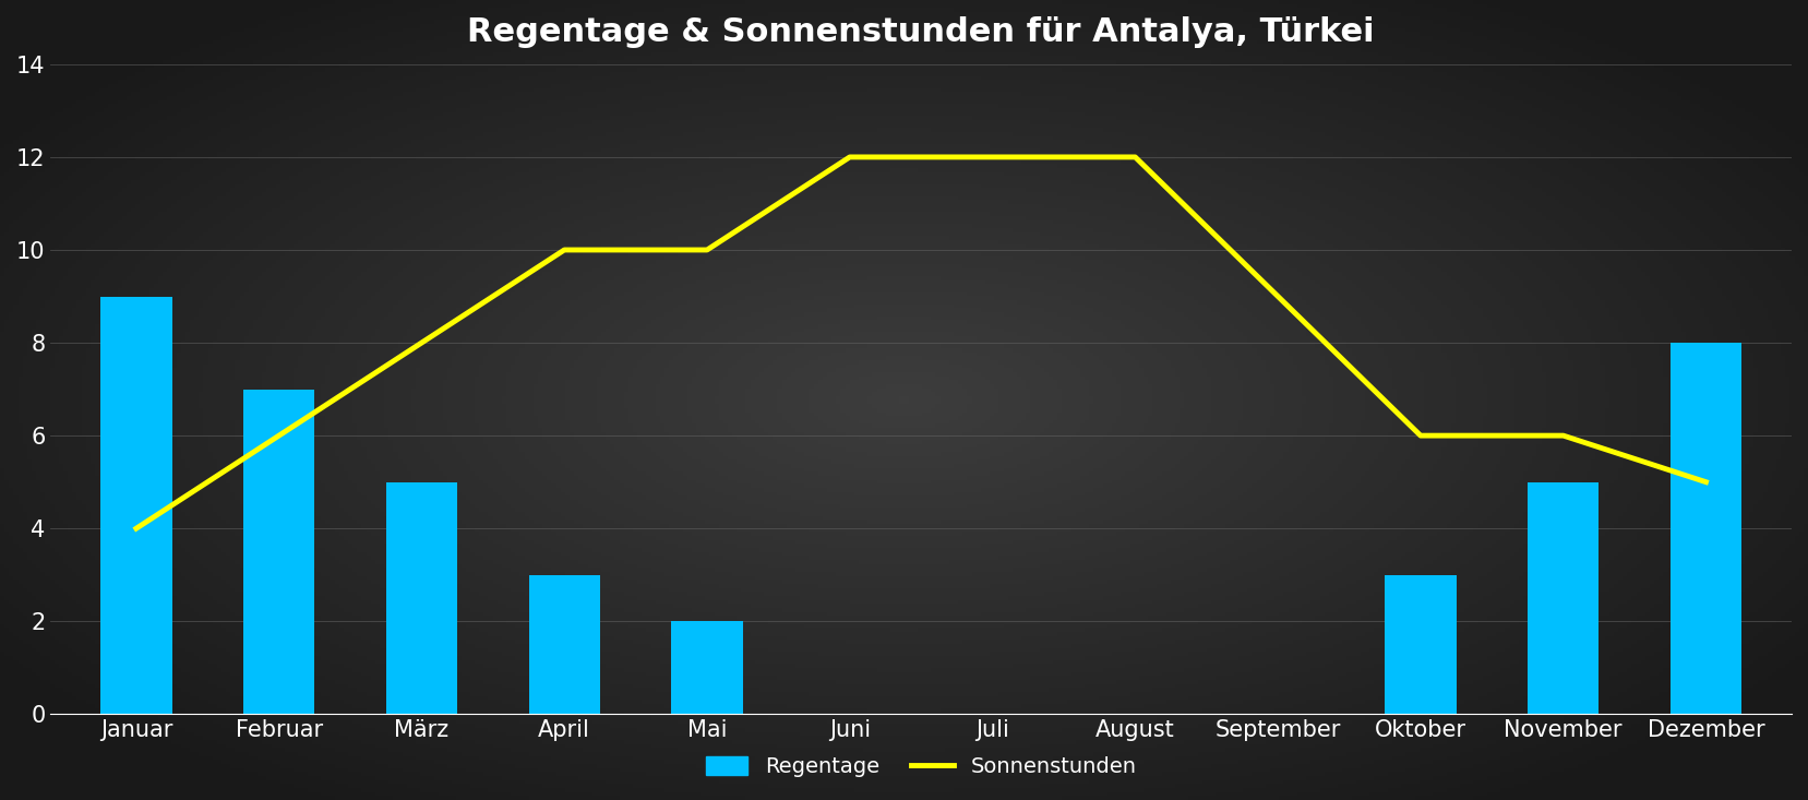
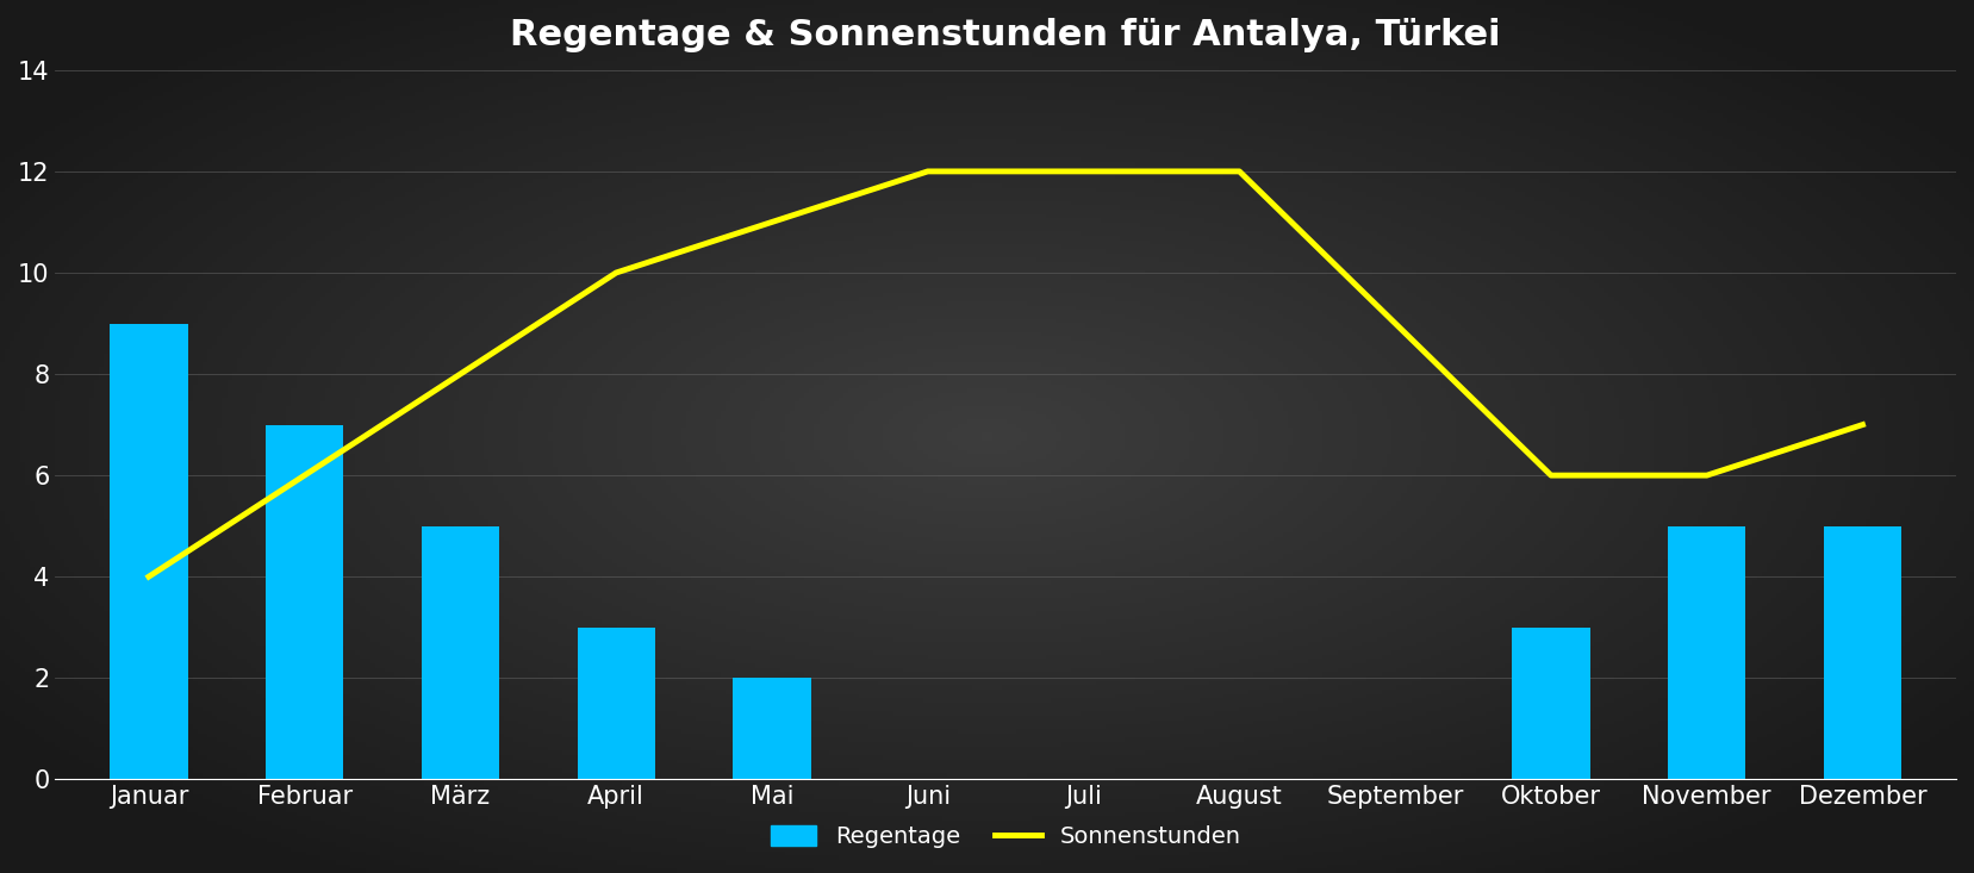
Sonnenstunden/Mai: 10 -> 11
Regentage/Dezember: 8 -> 5
Sonnenstunden/Dezember: 5 -> 7
